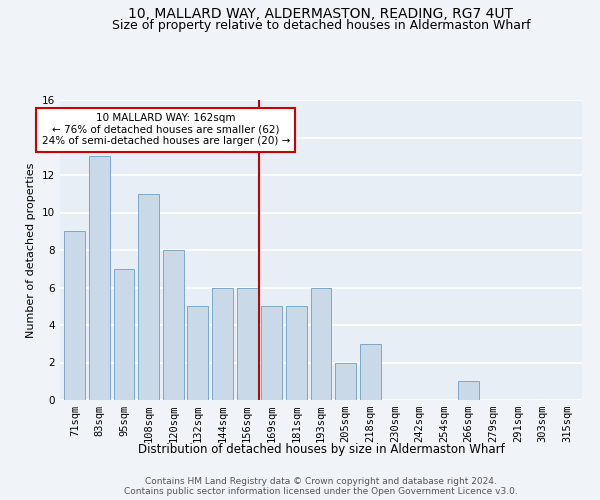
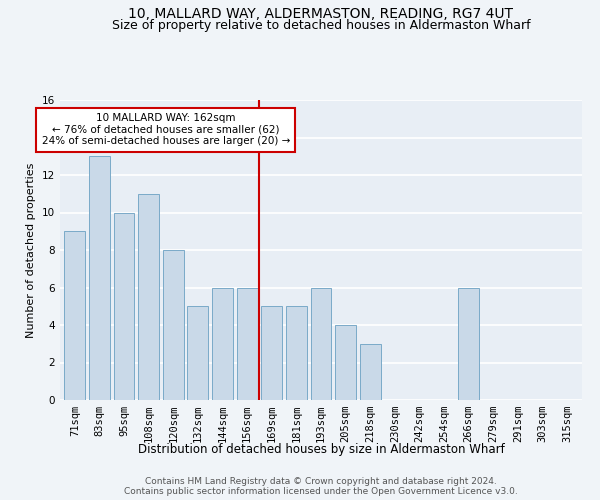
95sqm: 7 -> 10
205sqm: 2 -> 4
266sqm: 1 -> 6
